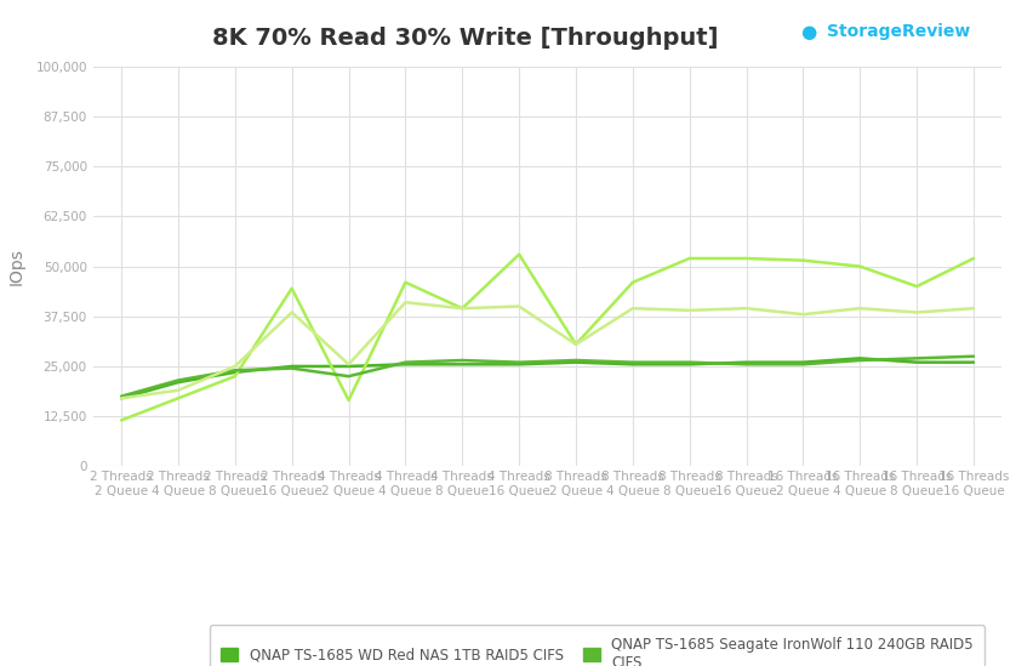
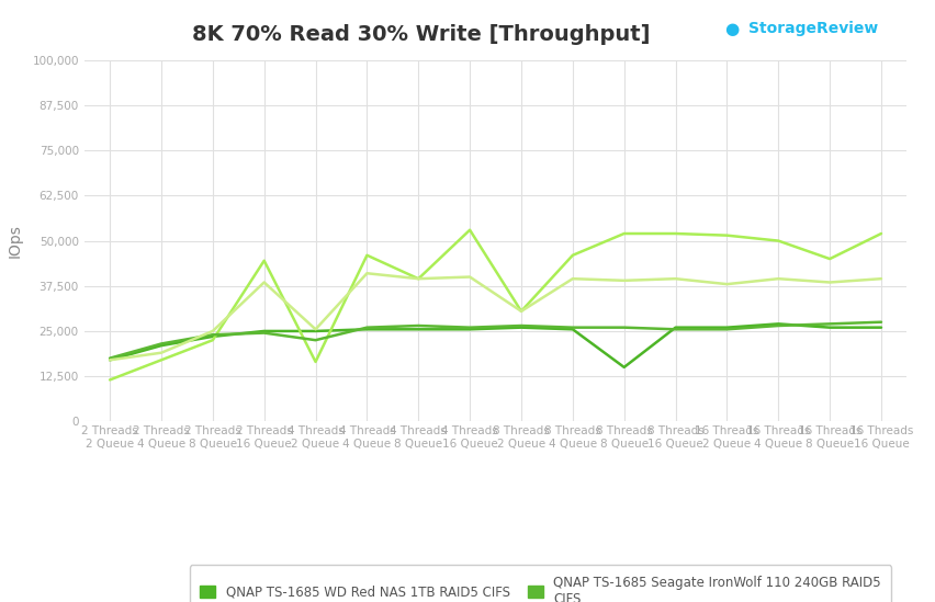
QNAP TS-1685 WD Red NAS 1TB RAID5 CIFS/8 Threads 8 Queue: 25,500 -> 15,000
